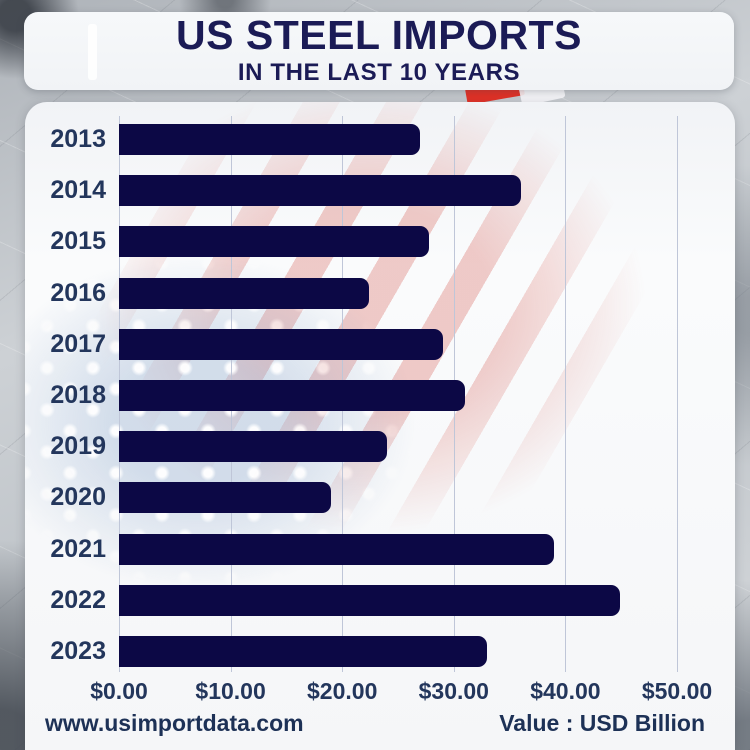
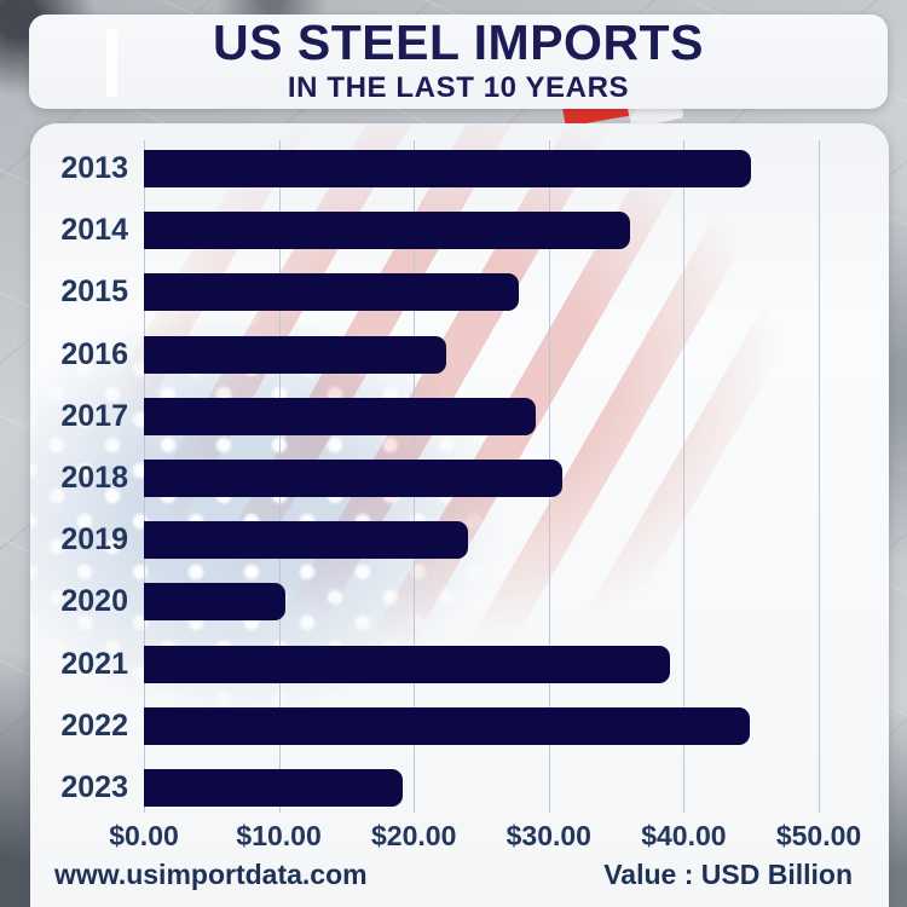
2013: $27.0 -> $45.0
2020: $19.0 -> $10.5
2023: $33.0 -> $19.2
